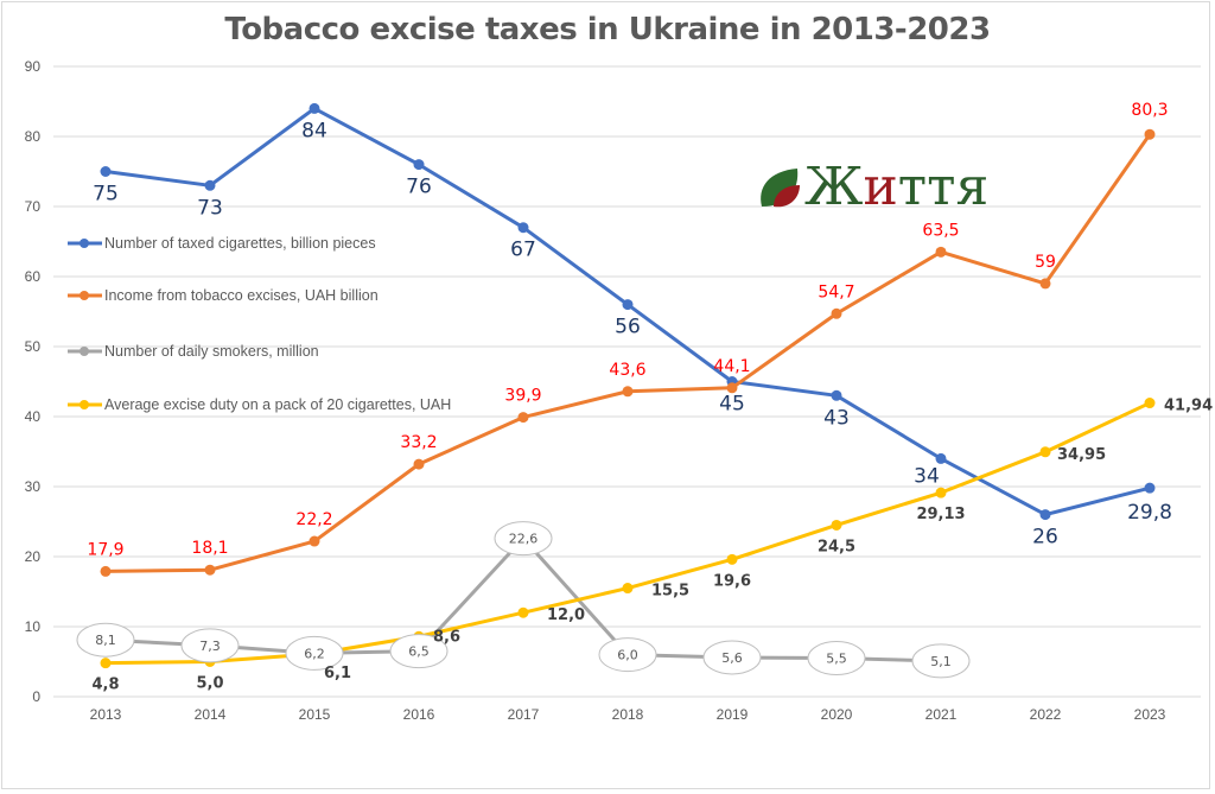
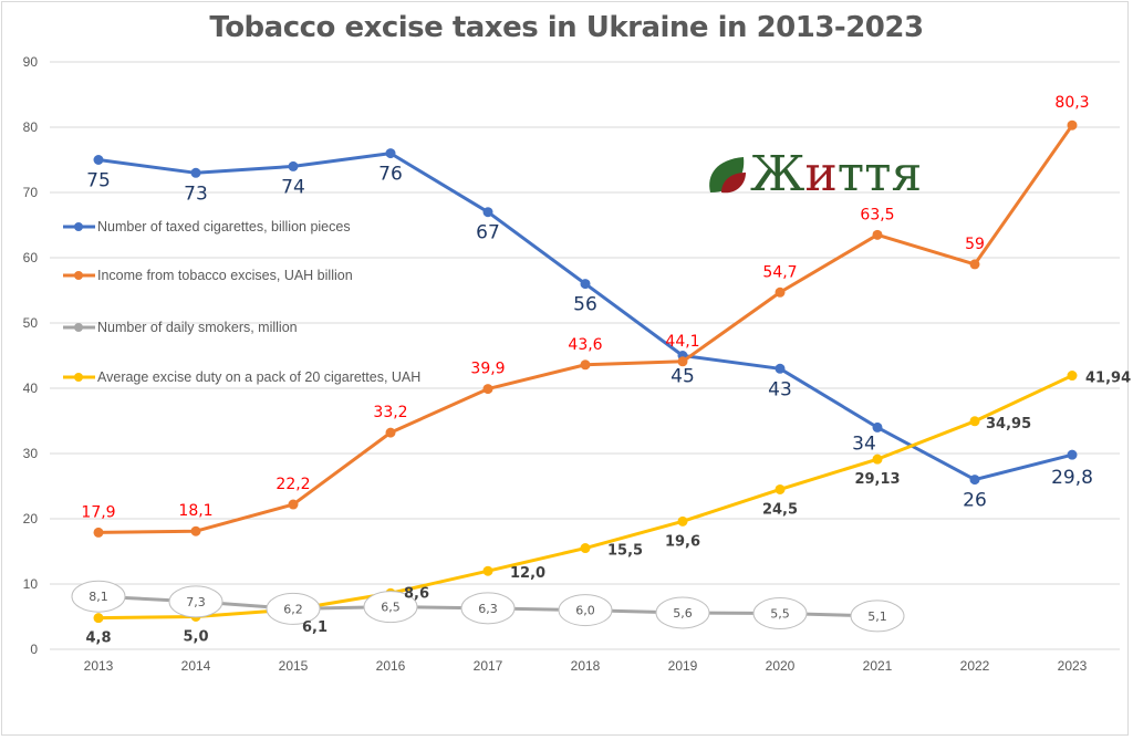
Number of taxed cigarettes, billion pieces/2015: 84 -> 74
Number of daily smokers, million/2017: 22,6 -> 6,3
